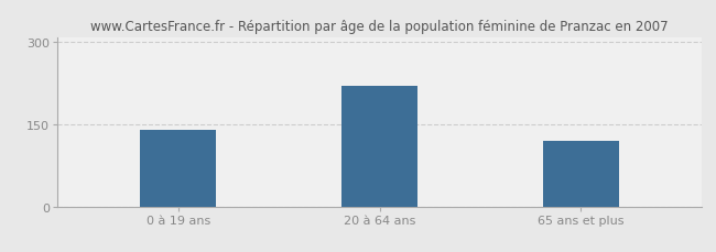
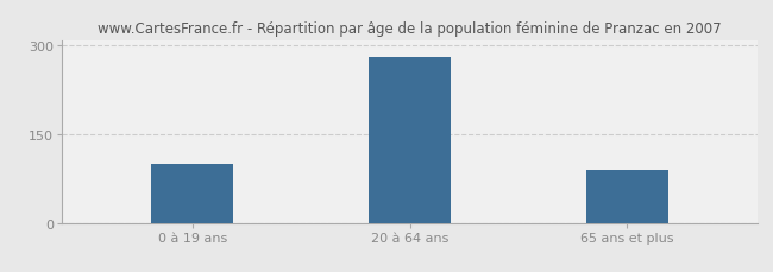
0 à 19 ans: 140 -> 100
20 à 64 ans: 220 -> 280
65 ans et plus: 120 -> 90
